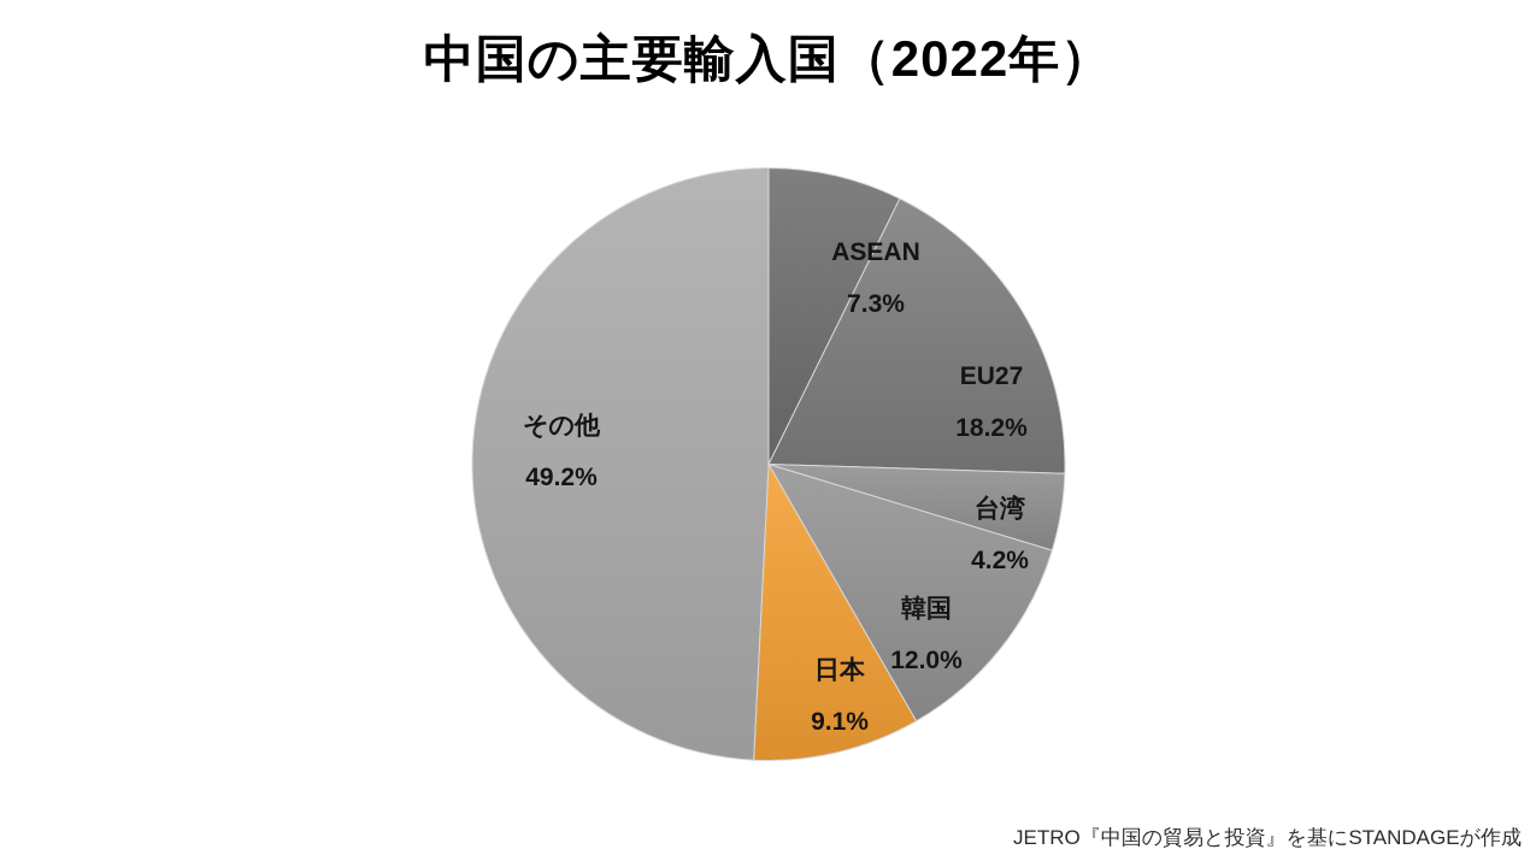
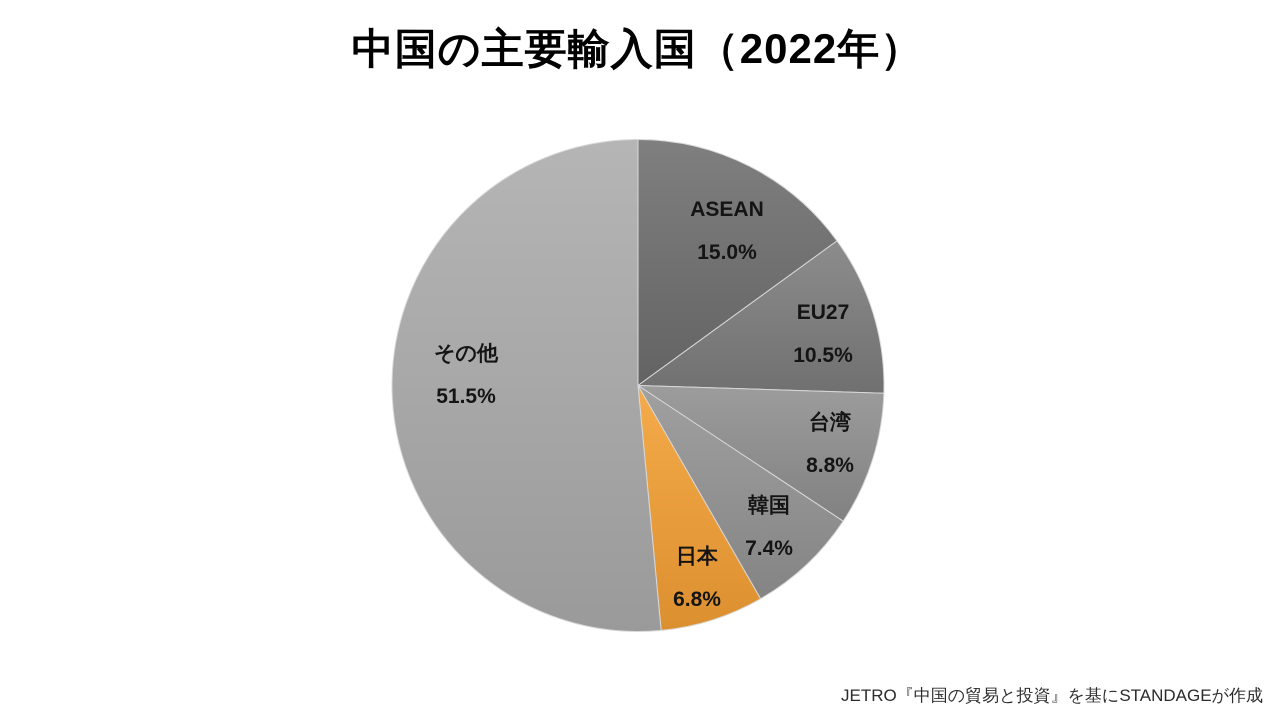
ASEAN: 7.3% -> 15.0%
EU27: 18.2% -> 10.5%
台湾: 4.2% -> 8.8%
韓国: 12.0% -> 7.4%
日本: 9.1% -> 6.8%
その他: 49.2% -> 51.5%
